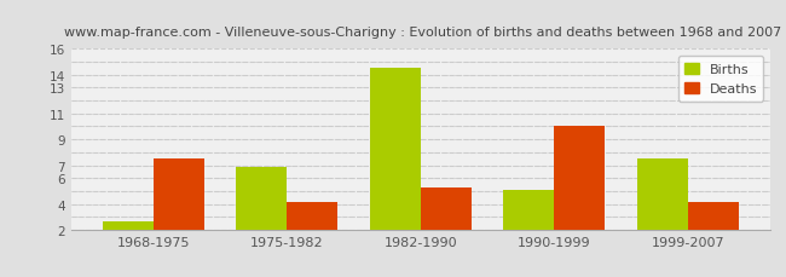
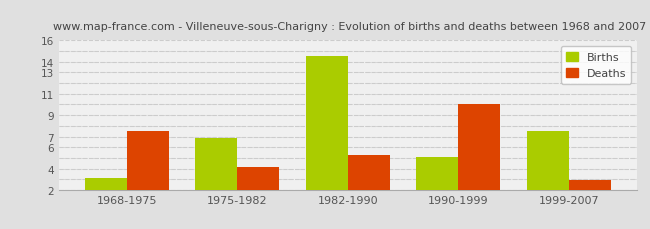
Births/1968-1975: 2.6 -> 3.1
Deaths/1999-2007: 4.1 -> 2.9
